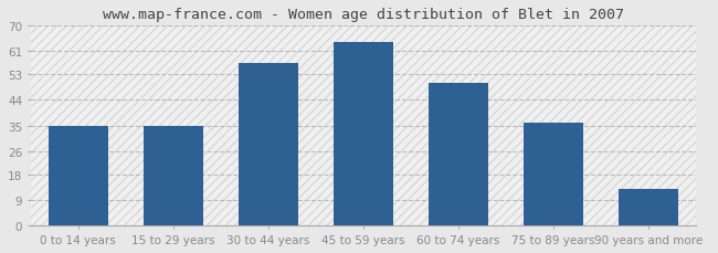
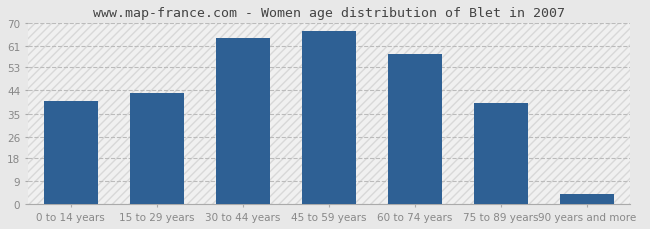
0 to 14 years: 35 -> 40
15 to 29 years: 35 -> 43
30 to 44 years: 57 -> 64
45 to 59 years: 64 -> 67
60 to 74 years: 50 -> 58
75 to 89 years: 36 -> 39
90 years and more: 13 -> 4
